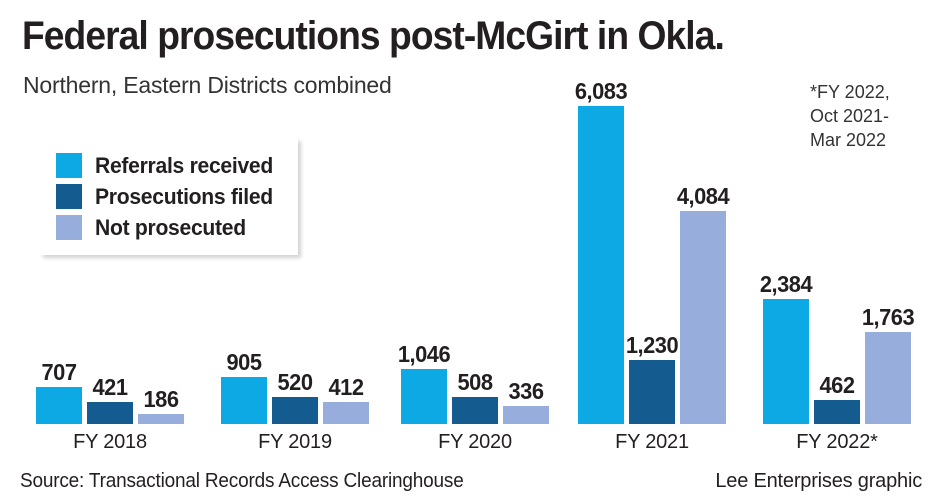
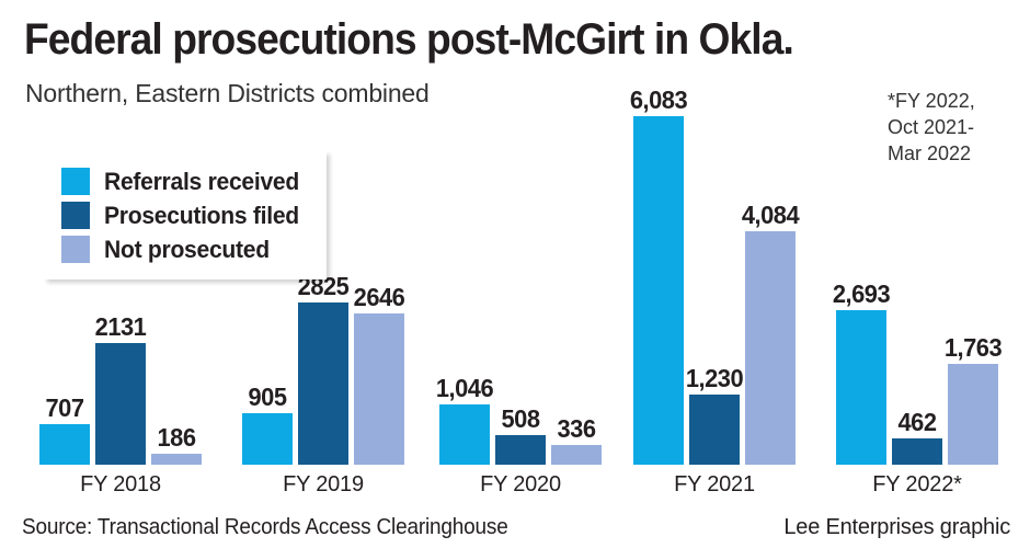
Prosecutions filed/FY 2018: 421 -> 2131
Prosecutions filed/FY 2019: 520 -> 2825
Not prosecuted/FY 2019: 412 -> 2646
Referrals received/FY 2022*: 2,384 -> 2,693
